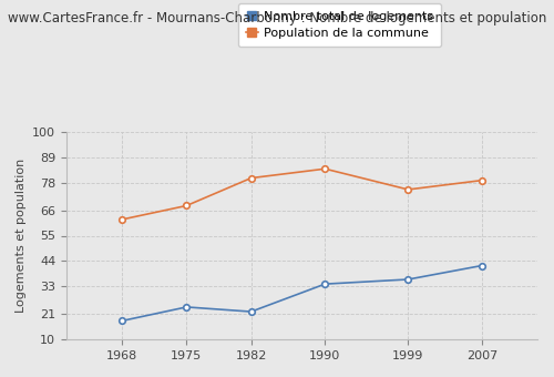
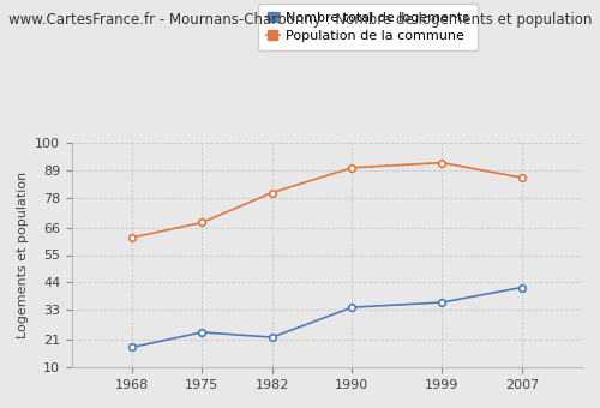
Population de la commune/1990: 84 -> 90
Population de la commune/1999: 75 -> 92
Population de la commune/2007: 79 -> 86
